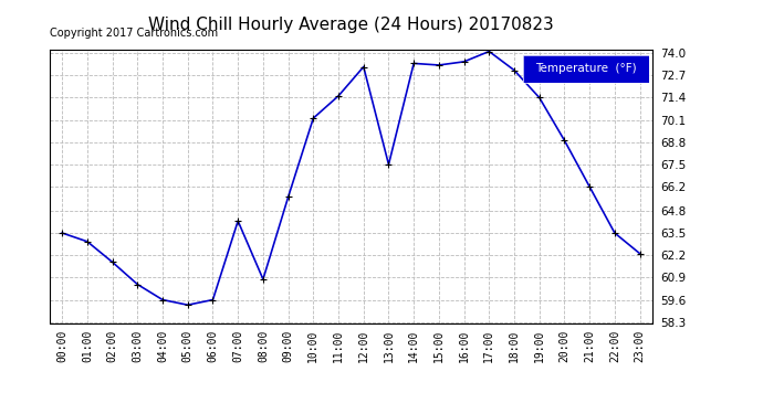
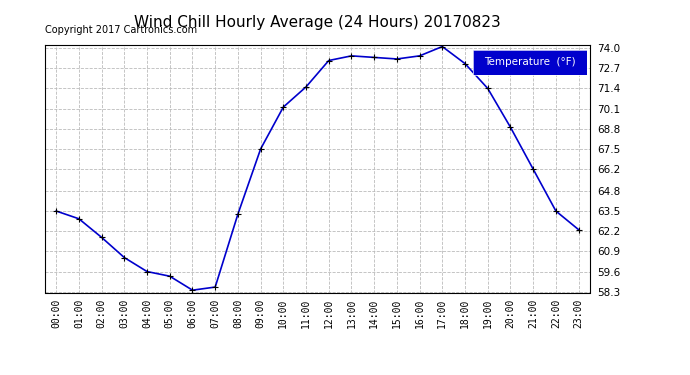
06:00: 59.6 -> 58.4
07:00: 64.2 -> 58.6
08:00: 60.8 -> 63.3
09:00: 65.6 -> 67.5
13:00: 67.5 -> 73.5
